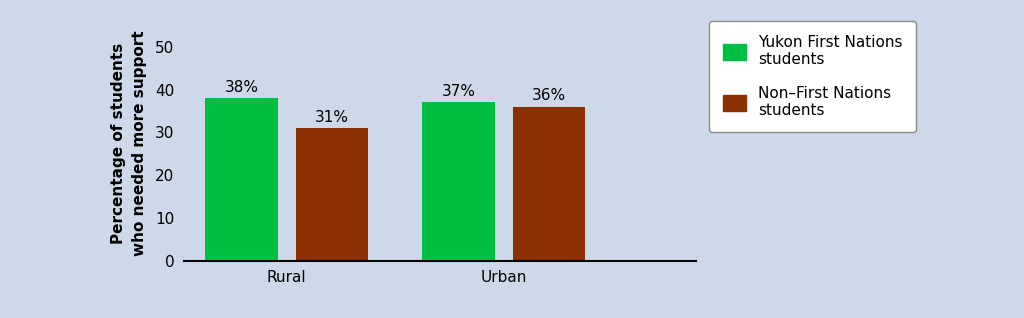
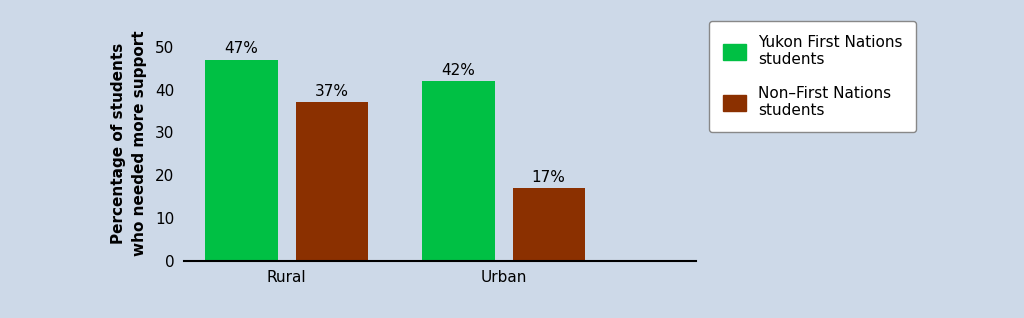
Yukon First Nations students/Rural: 38% -> 47%
Non–First Nations students/Rural: 31% -> 37%
Yukon First Nations students/Urban: 37% -> 42%
Non–First Nations students/Urban: 36% -> 17%
